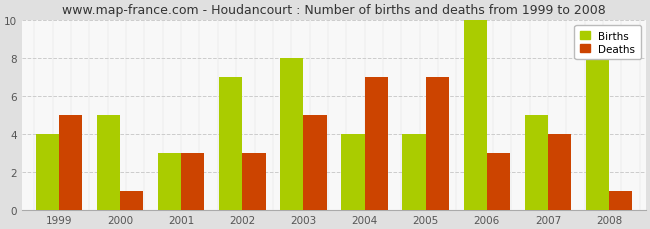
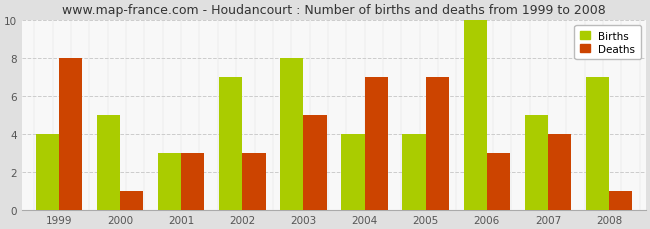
Deaths/1999: 5 -> 8
Births/2008: 8 -> 7
